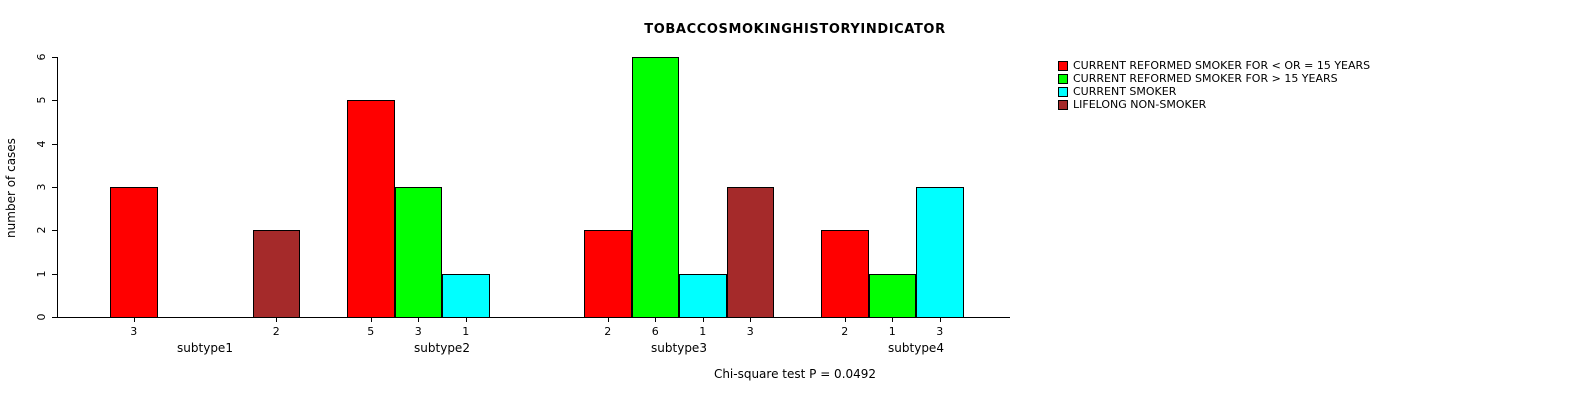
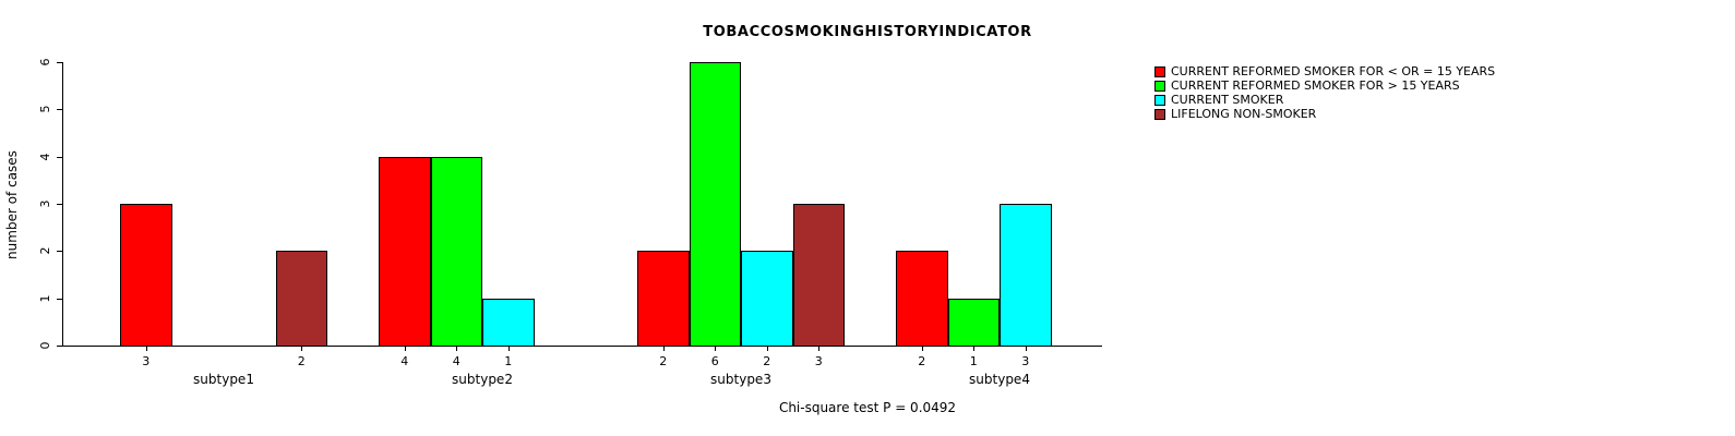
CURRENT REFORMED SMOKER FOR < OR = 15 YEARS/subtype2: 5 -> 4
CURRENT REFORMED SMOKER FOR > 15 YEARS/subtype2: 3 -> 4
CURRENT SMOKER/subtype3: 1 -> 2
